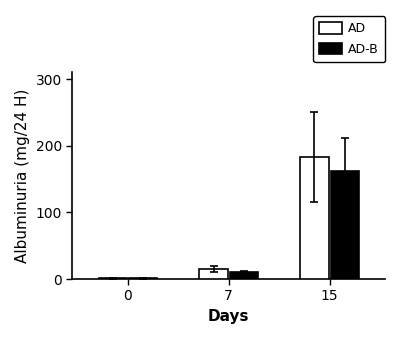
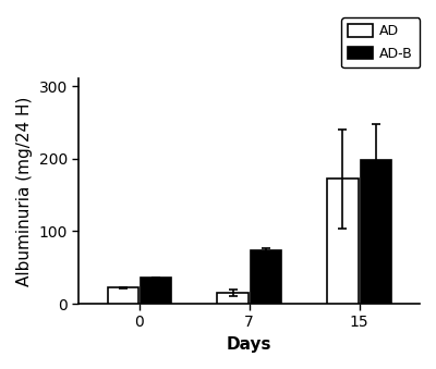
AD/0: 1 -> 22
AD-B/0: 1 -> 36
AD-B/7: 10 -> 74
AD/15: 183 -> 172
AD-B/15: 162 -> 198
